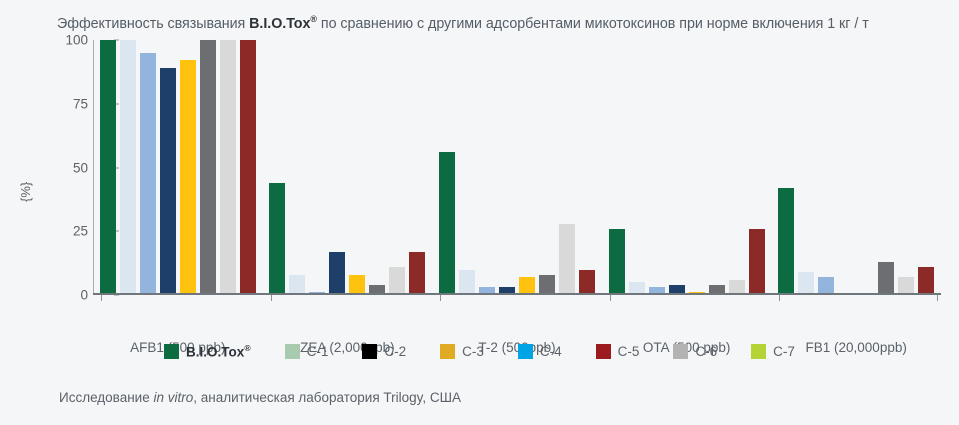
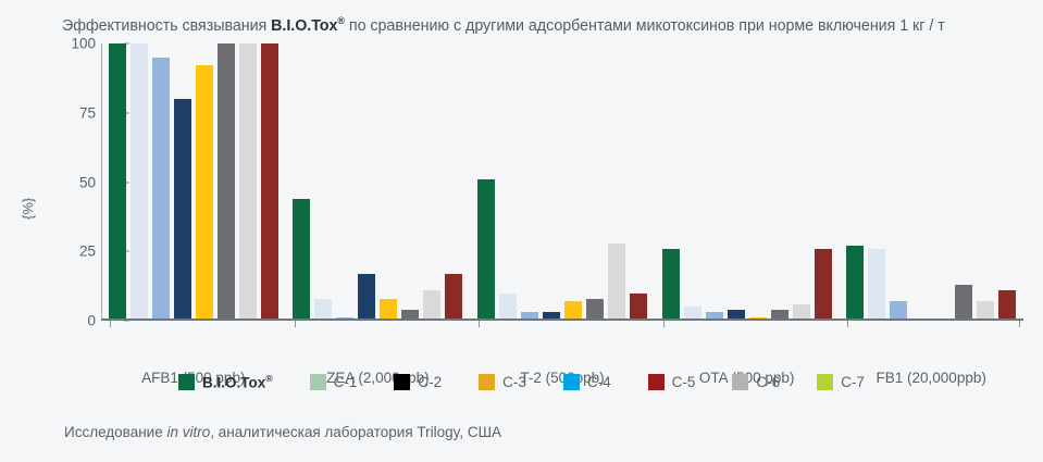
C-3/AFB1 (500 ppb): 89 -> 80
B.I.O.Tox®/T-2 (500ppb): 56 -> 51
B.I.O.Tox®/FB1 (20,000ppb): 42 -> 27
C-1/FB1 (20,000ppb): 9 -> 26
